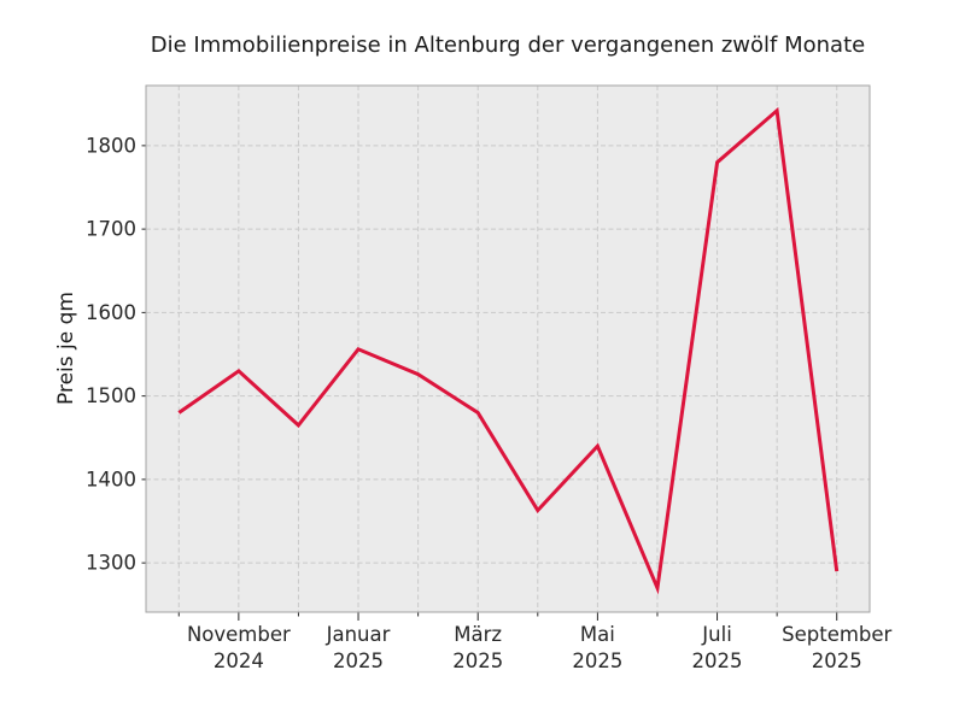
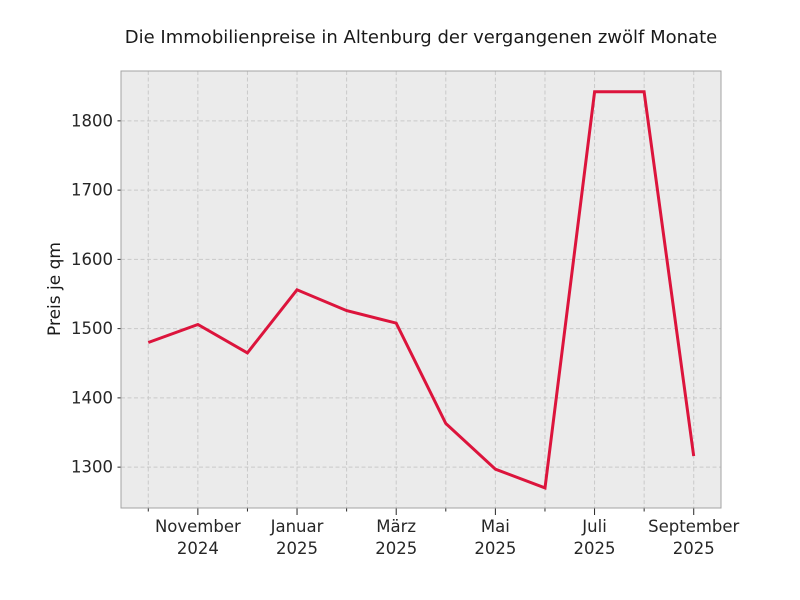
November 2024: 1530 -> 1510
März 2025: 1480 -> 1510
Mai 2025: 1440 -> 1300
Juli 2025: 1780 -> 1840
September 2025: 1290 -> 1320
